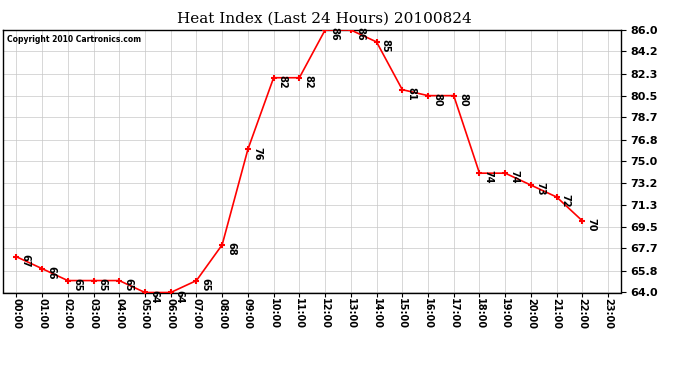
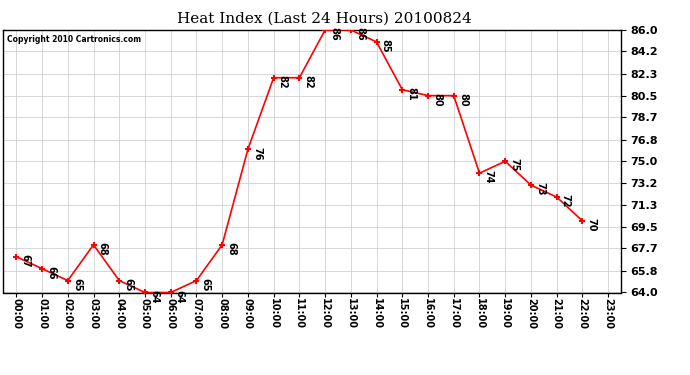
03:00: 65 -> 68
19:00: 74 -> 75
